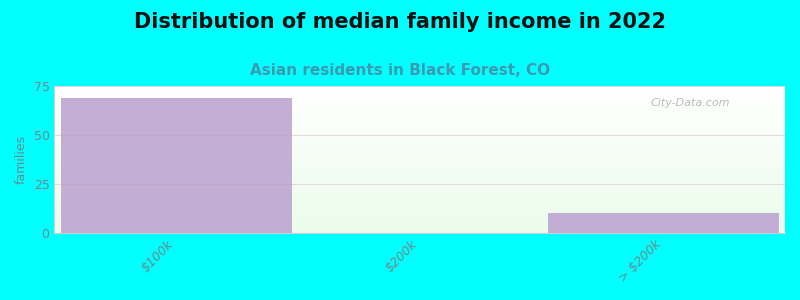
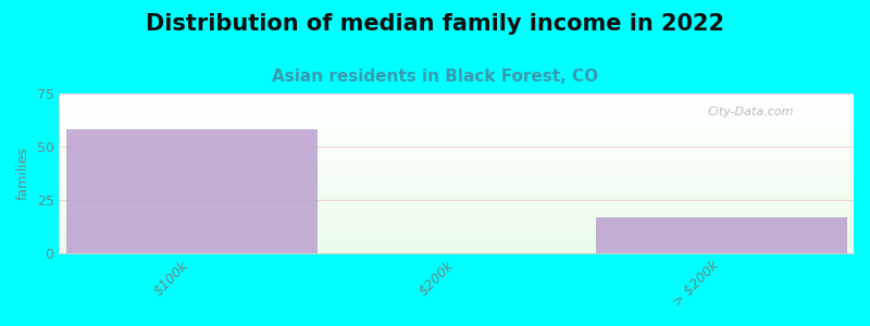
$100k: 69 -> 58
> $200k: 10 -> 17
